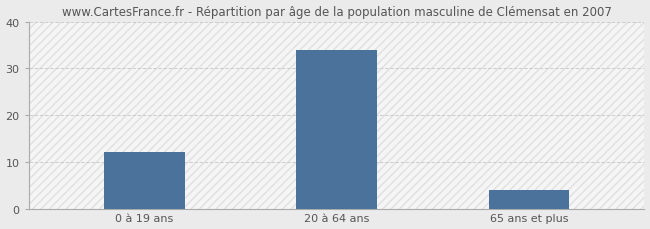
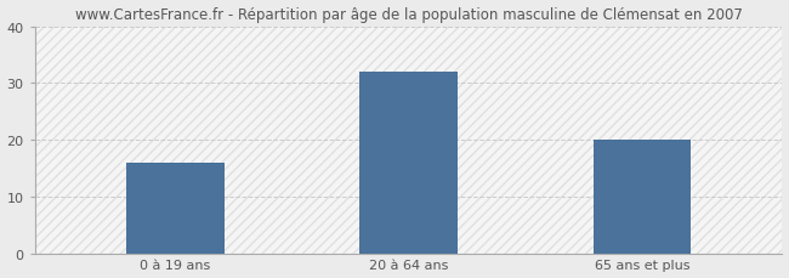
0 à 19 ans: 12 -> 16
20 à 64 ans: 34 -> 32
65 ans et plus: 4 -> 20
